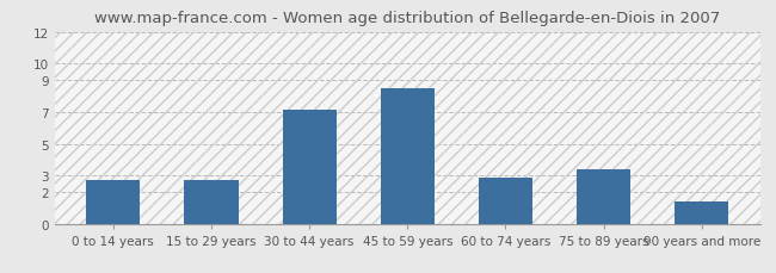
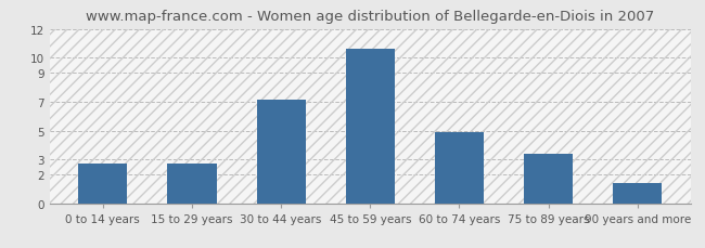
45 to 59 years: 8.5 -> 10.6
60 to 74 years: 2.9 -> 4.9
